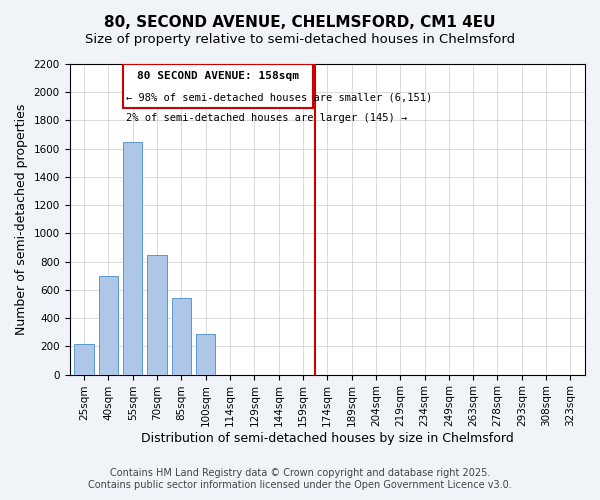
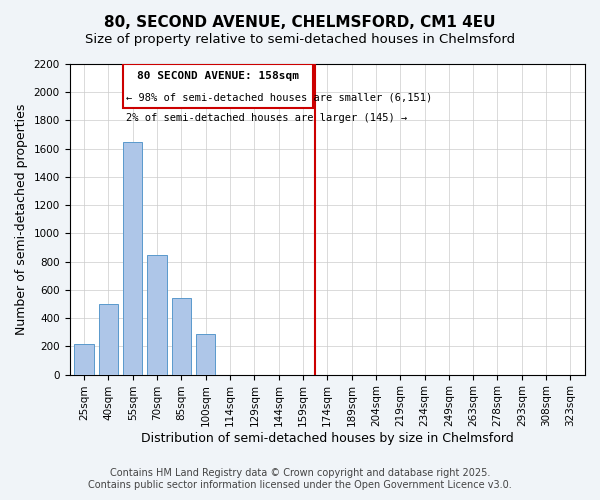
40sqm: 700 -> 500
